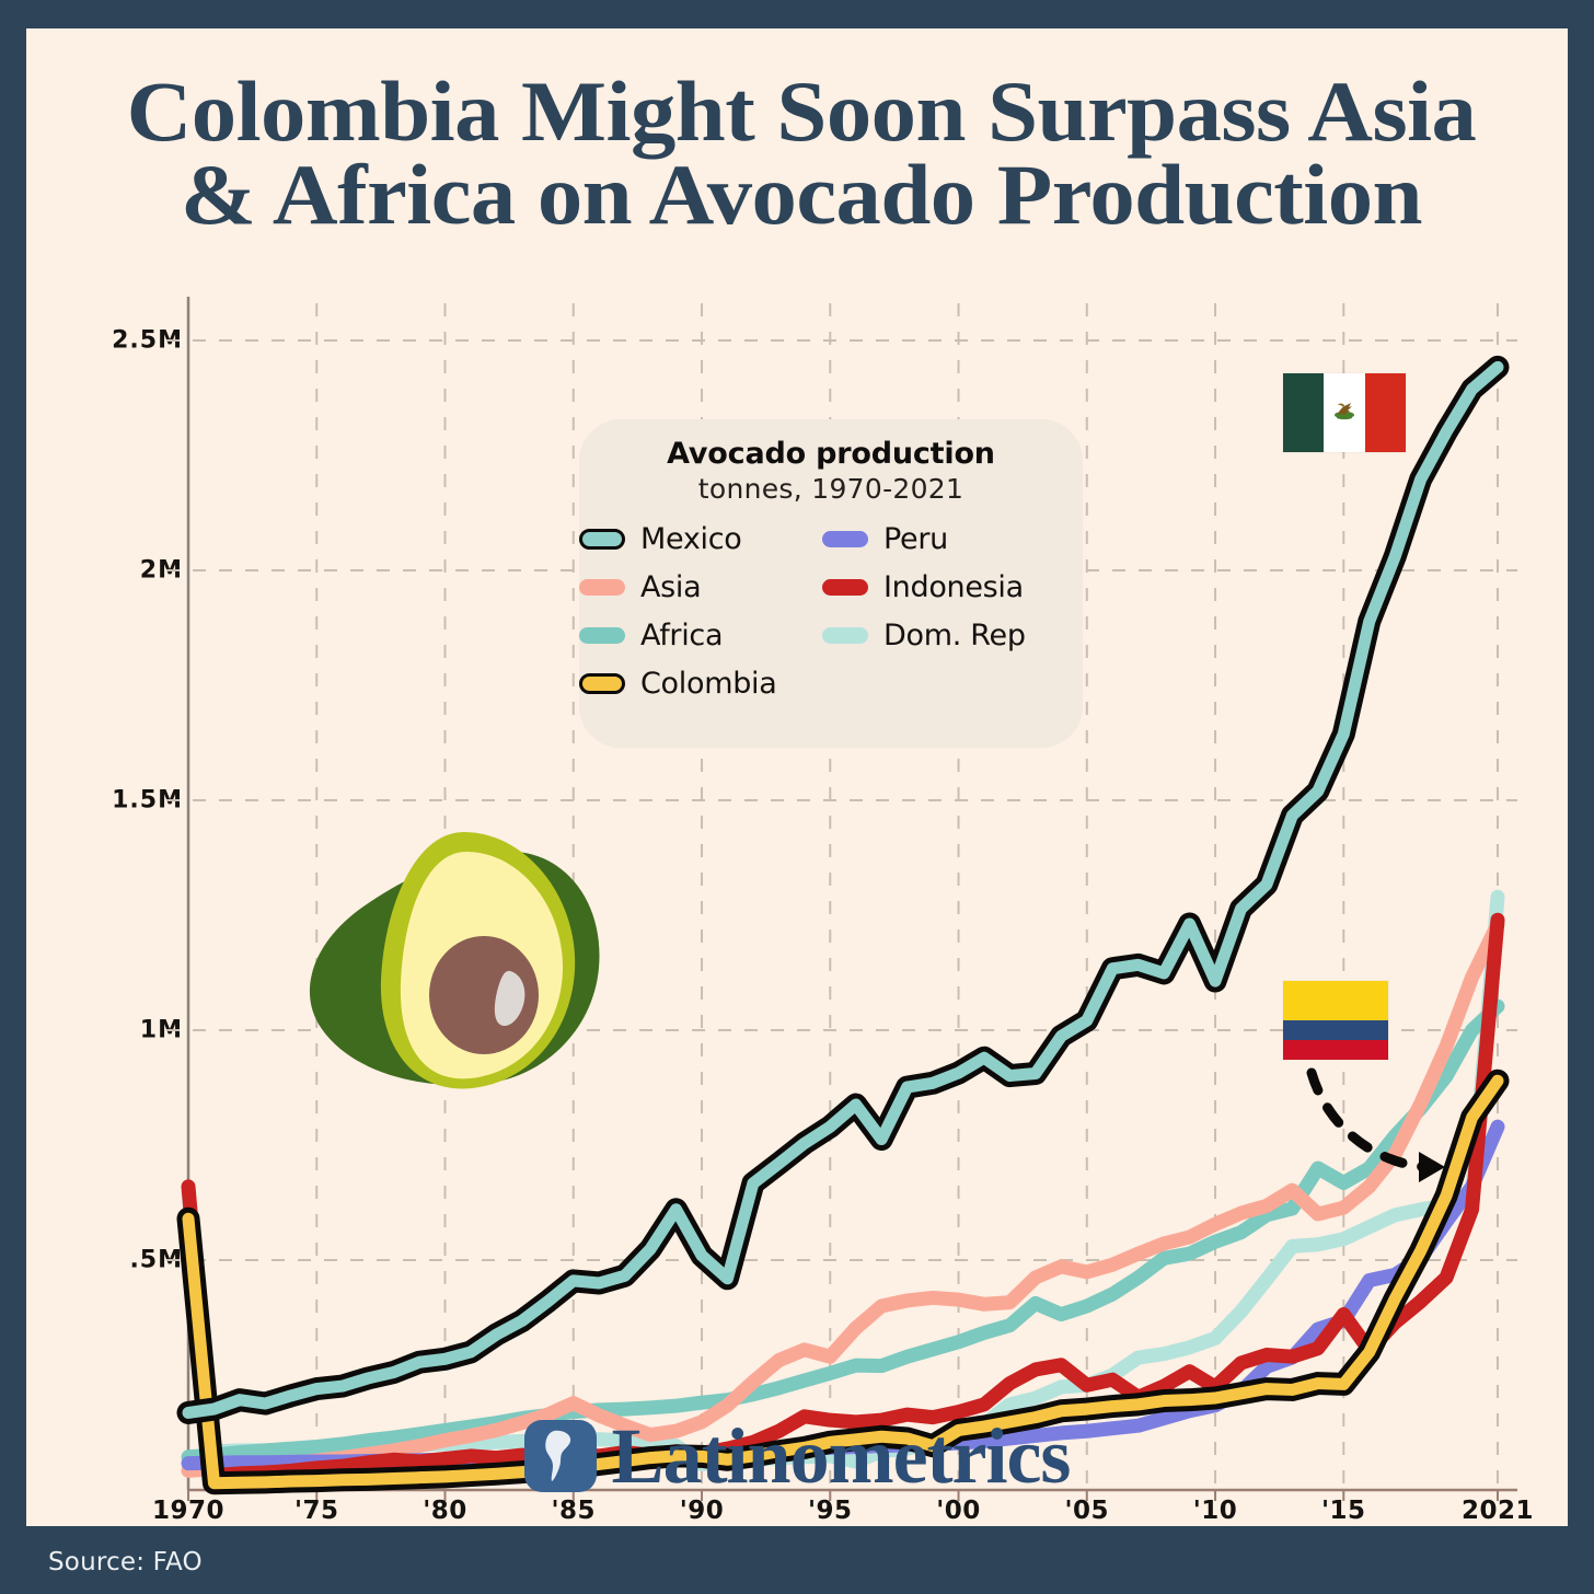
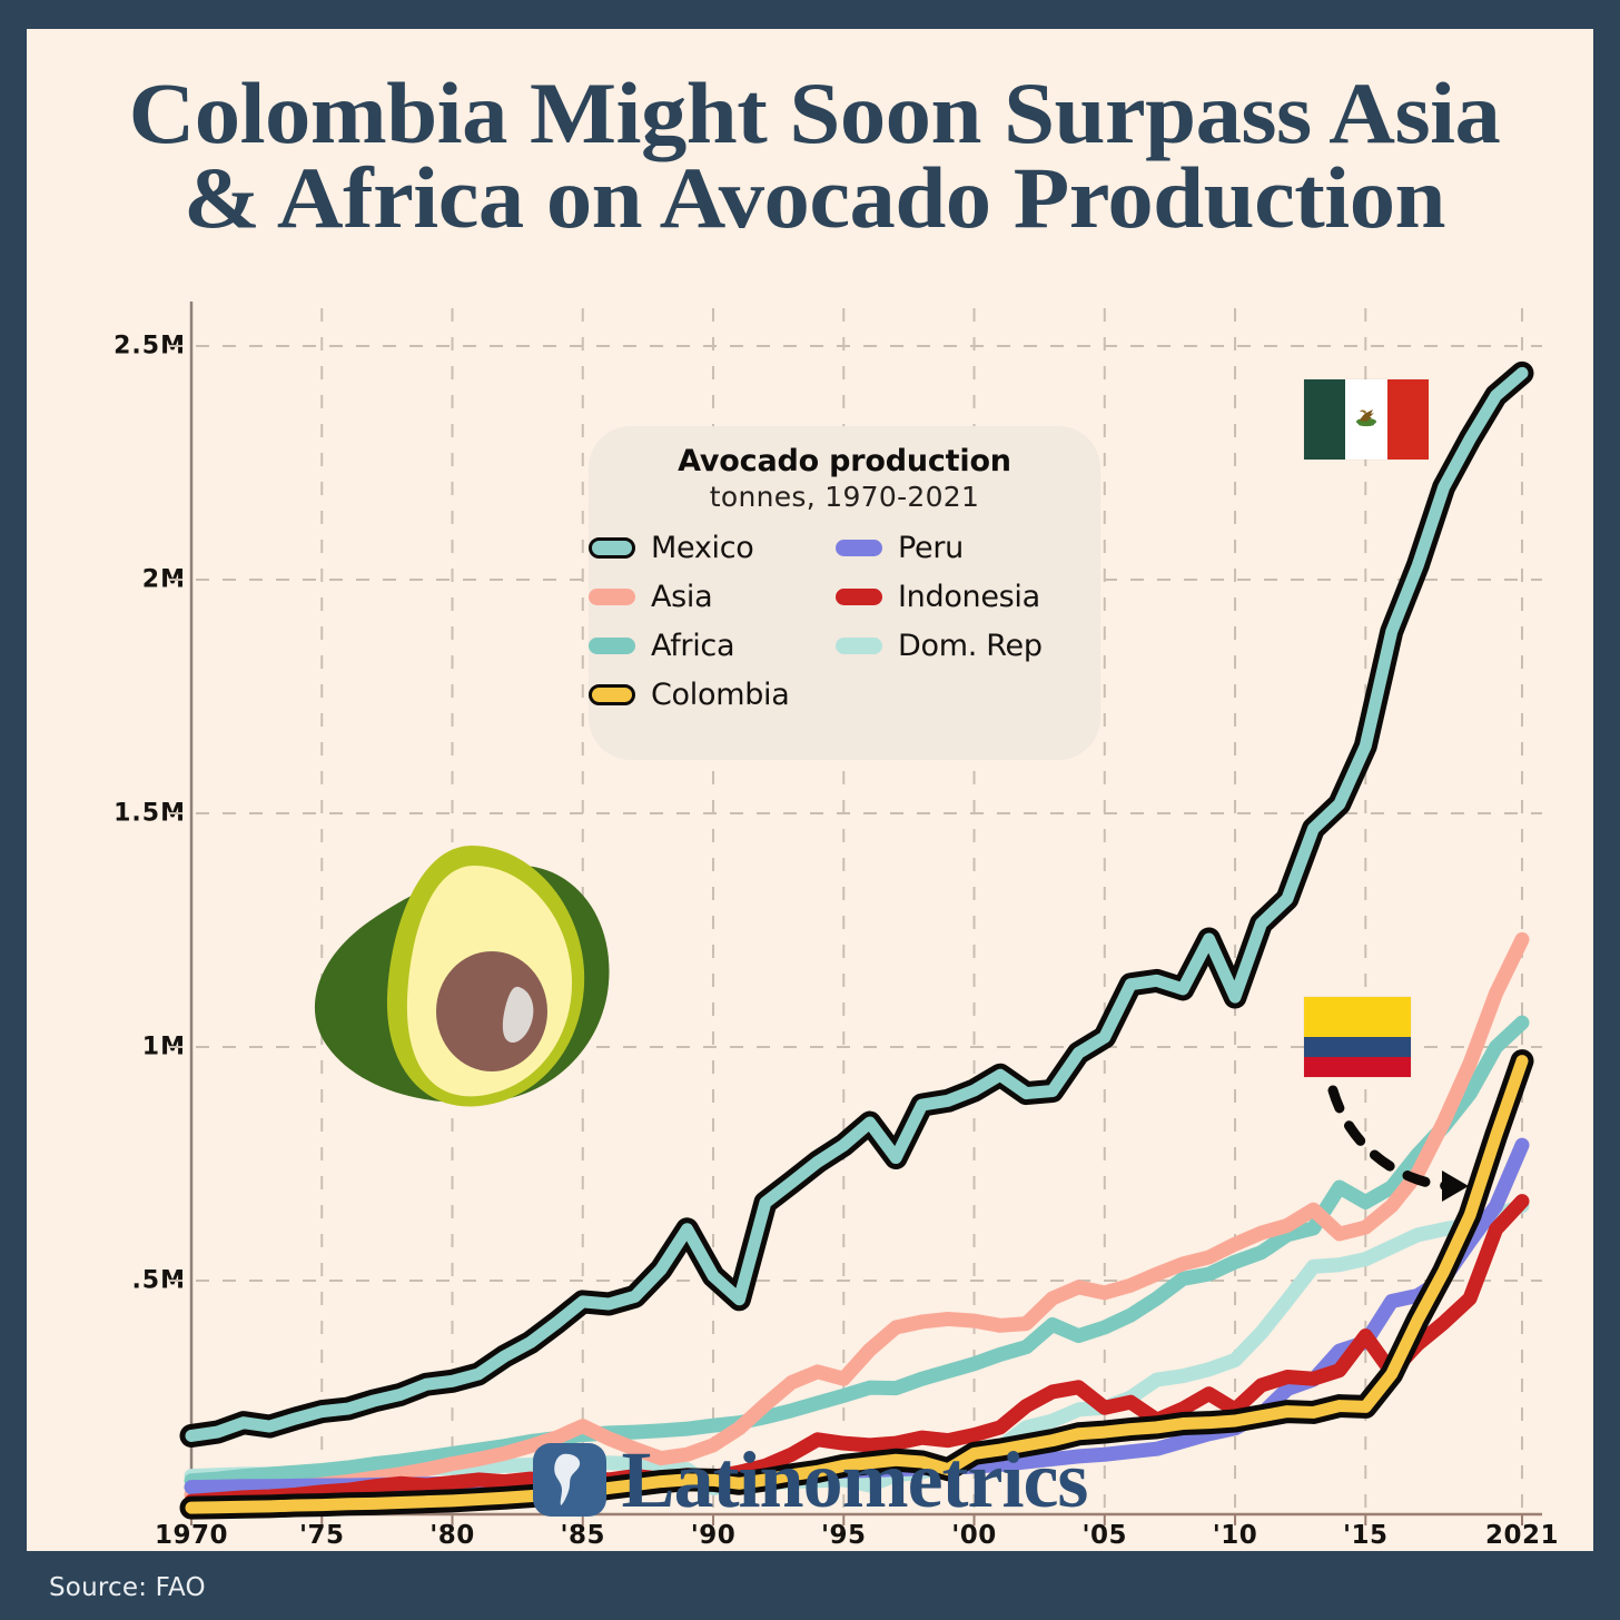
Colombia/1970: 0.59M -> 0.01M
Indonesia/1970: 0.66M -> 0.03M
Dom. Rep/1970: 0.65M -> 0.08M
Colombia/2021: 0.89M -> 0.97M
Indonesia/2021: 1.24M -> 0.67M
Dom. Rep/2021: 1.29M -> 0.66M
